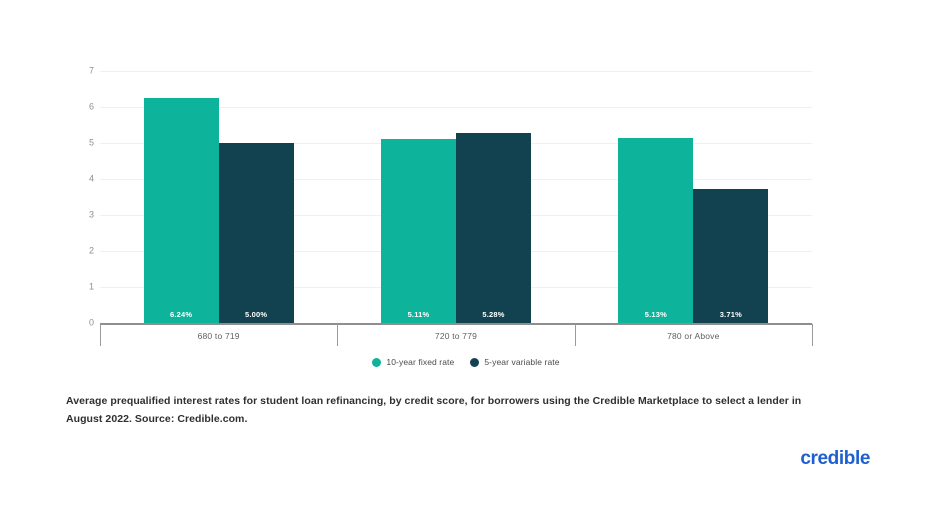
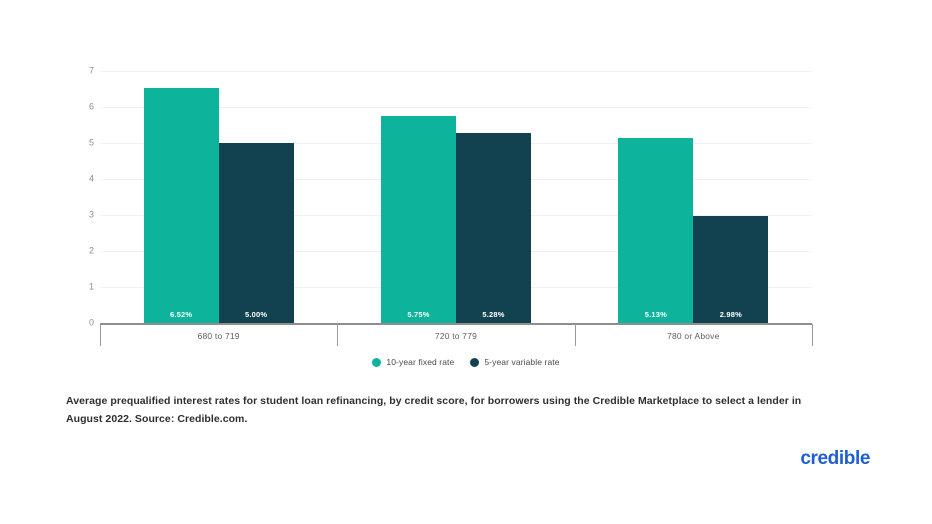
10-year fixed rate/680 to 719: 6.24% -> 6.52%
10-year fixed rate/720 to 779: 5.11% -> 5.75%
5-year variable rate/780 or Above: 3.71% -> 2.98%
